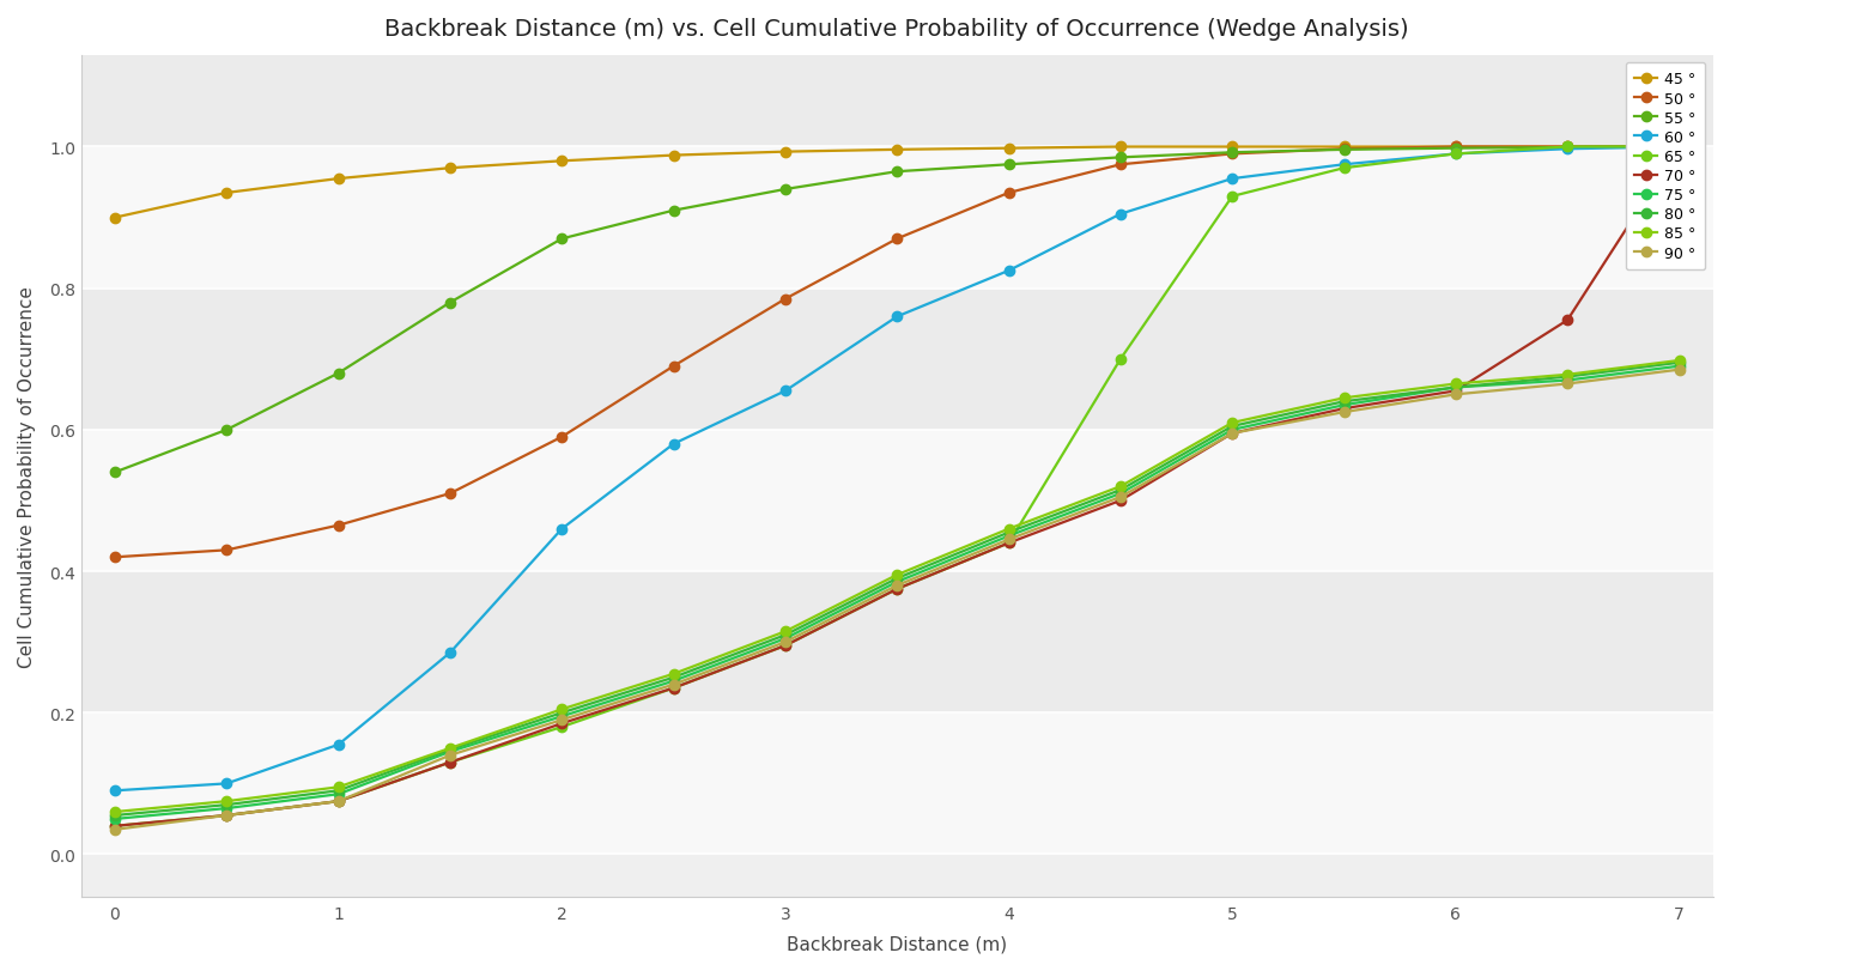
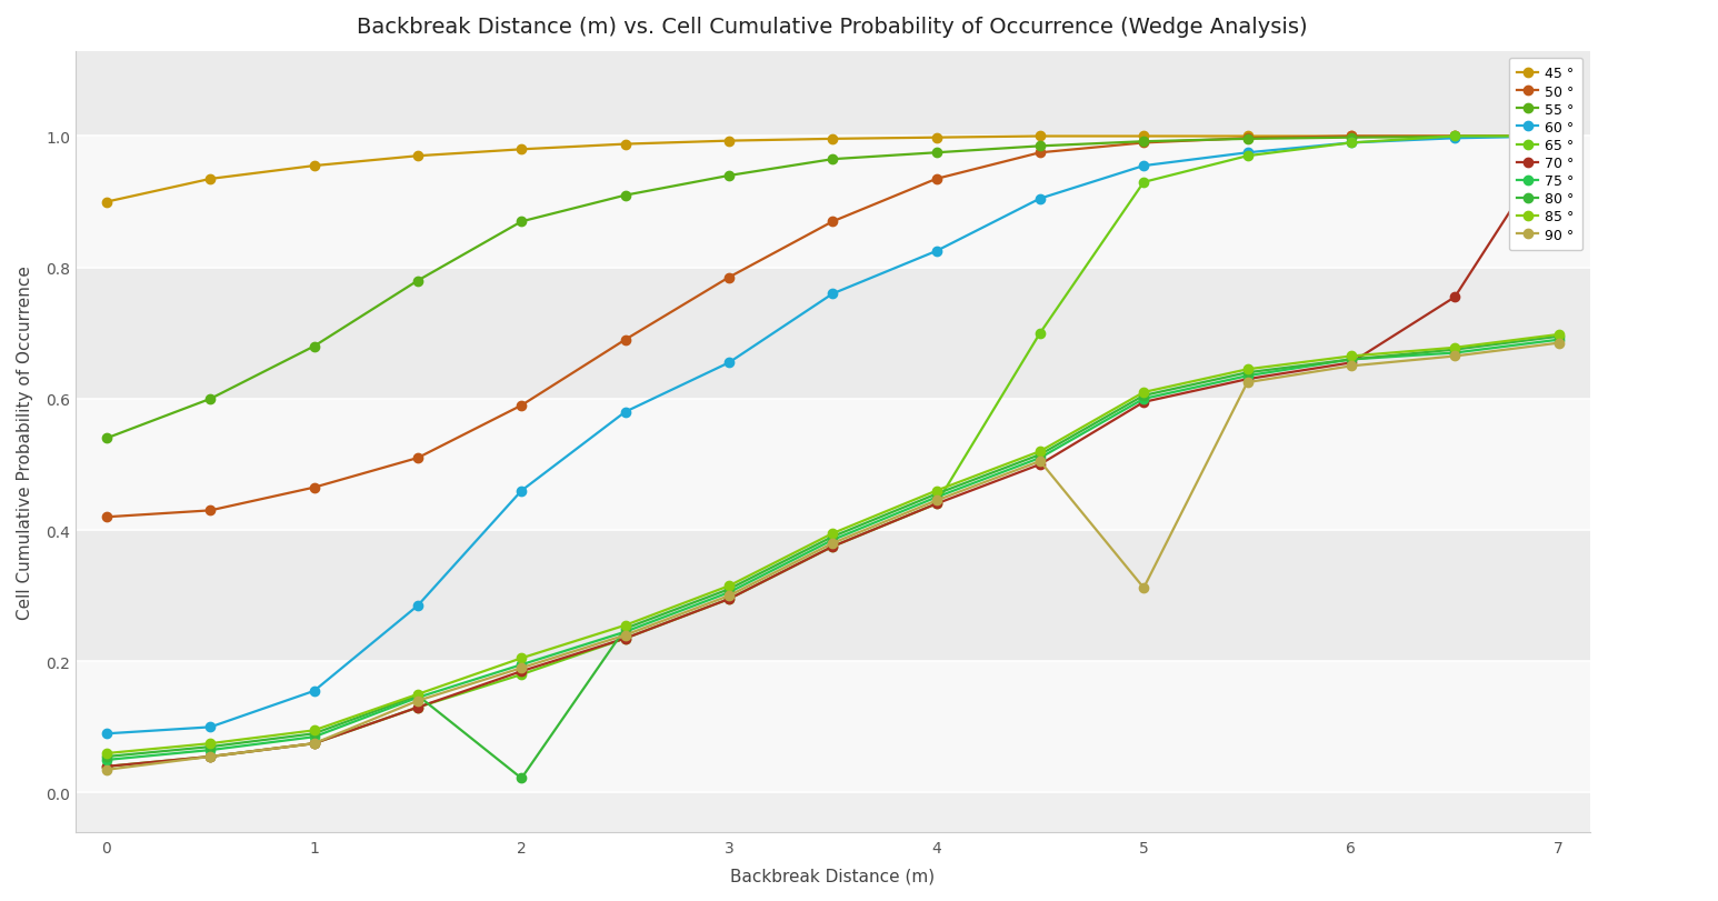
80 °/2: 0.200 -> 0.022
90 °/5: 0.595 -> 0.312
